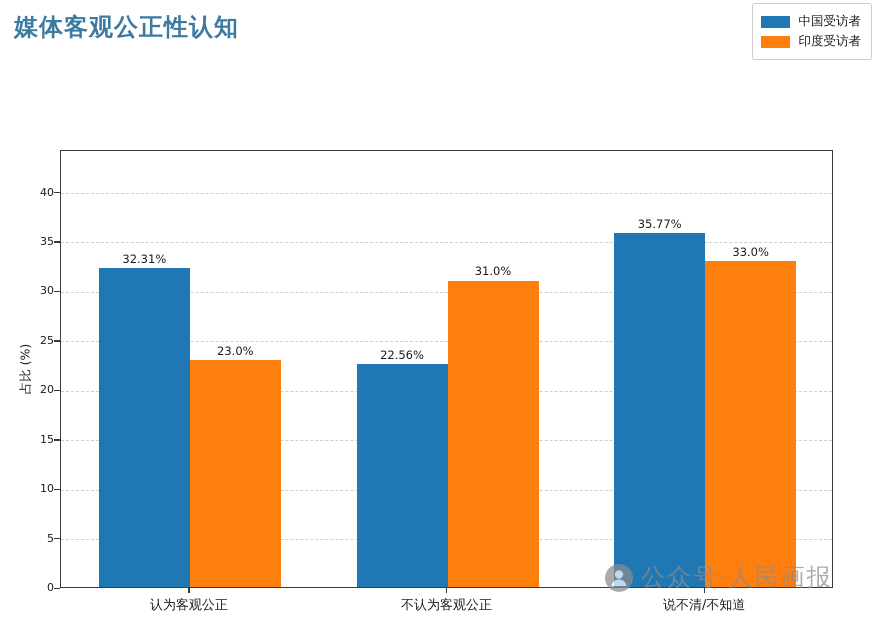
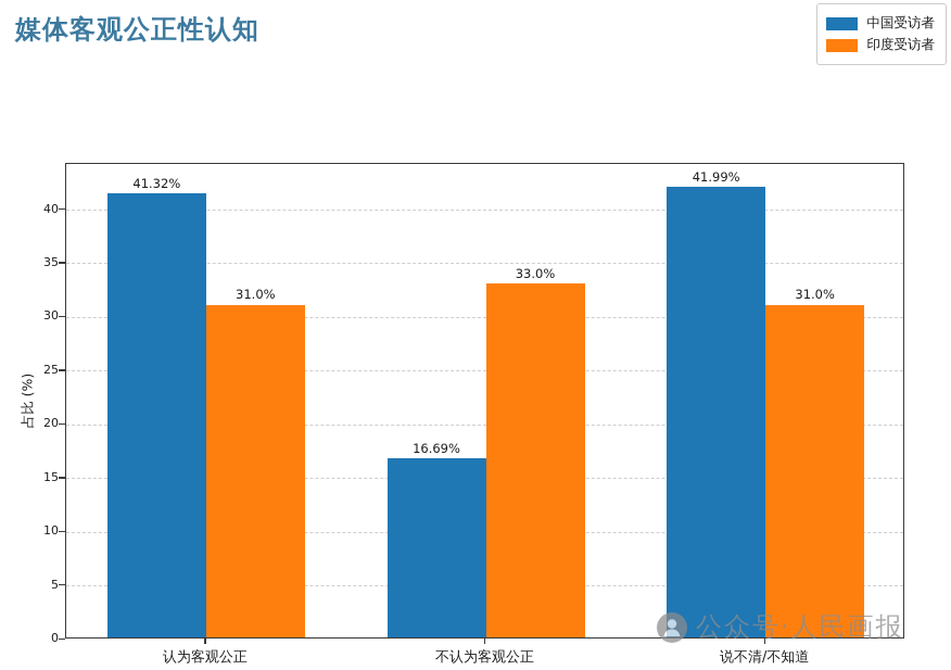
中国受访者/认为客观公正: 32.31% -> 41.32%
印度受访者/认为客观公正: 23.0% -> 31.0%
中国受访者/不认为客观公正: 22.56% -> 16.69%
印度受访者/不认为客观公正: 31.0% -> 33.0%
中国受访者/说不清/不知道: 35.77% -> 41.99%
印度受访者/说不清/不知道: 33.0% -> 31.0%
